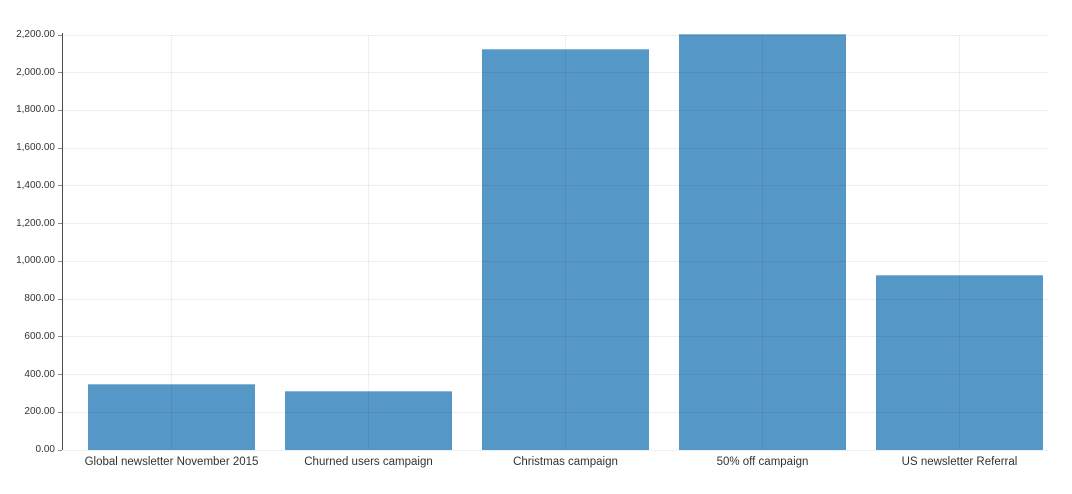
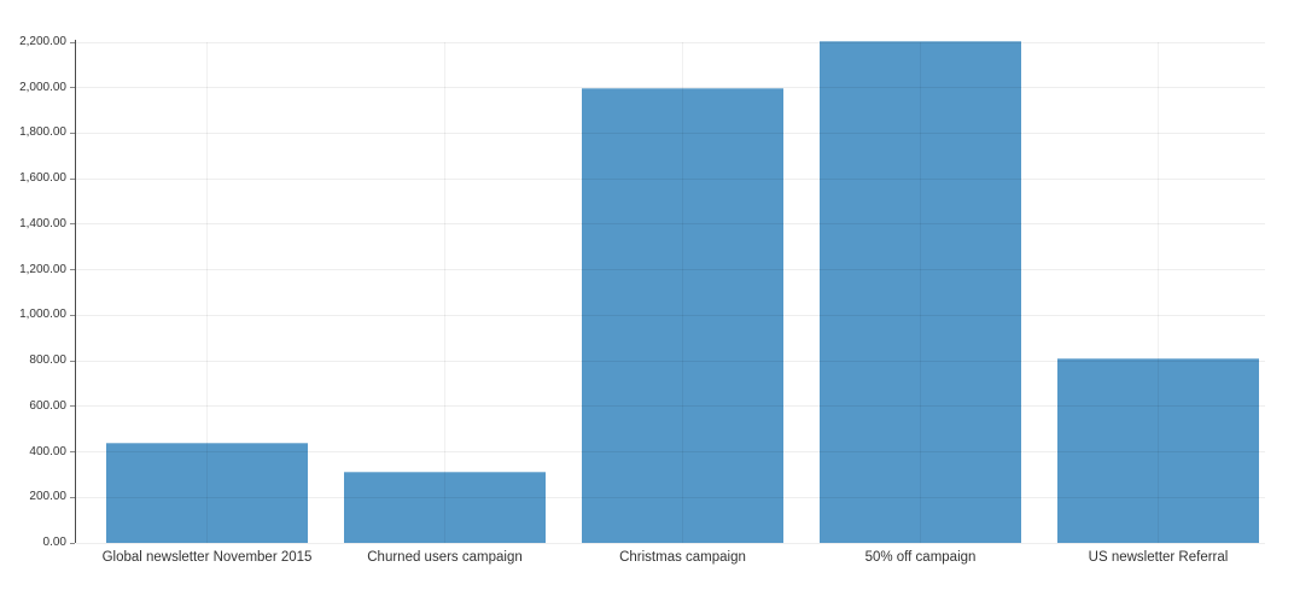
Global newsletter November 2015: 350 -> 440
Christmas campaign: 2120 -> 2000
US newsletter Referral: 930 -> 810
